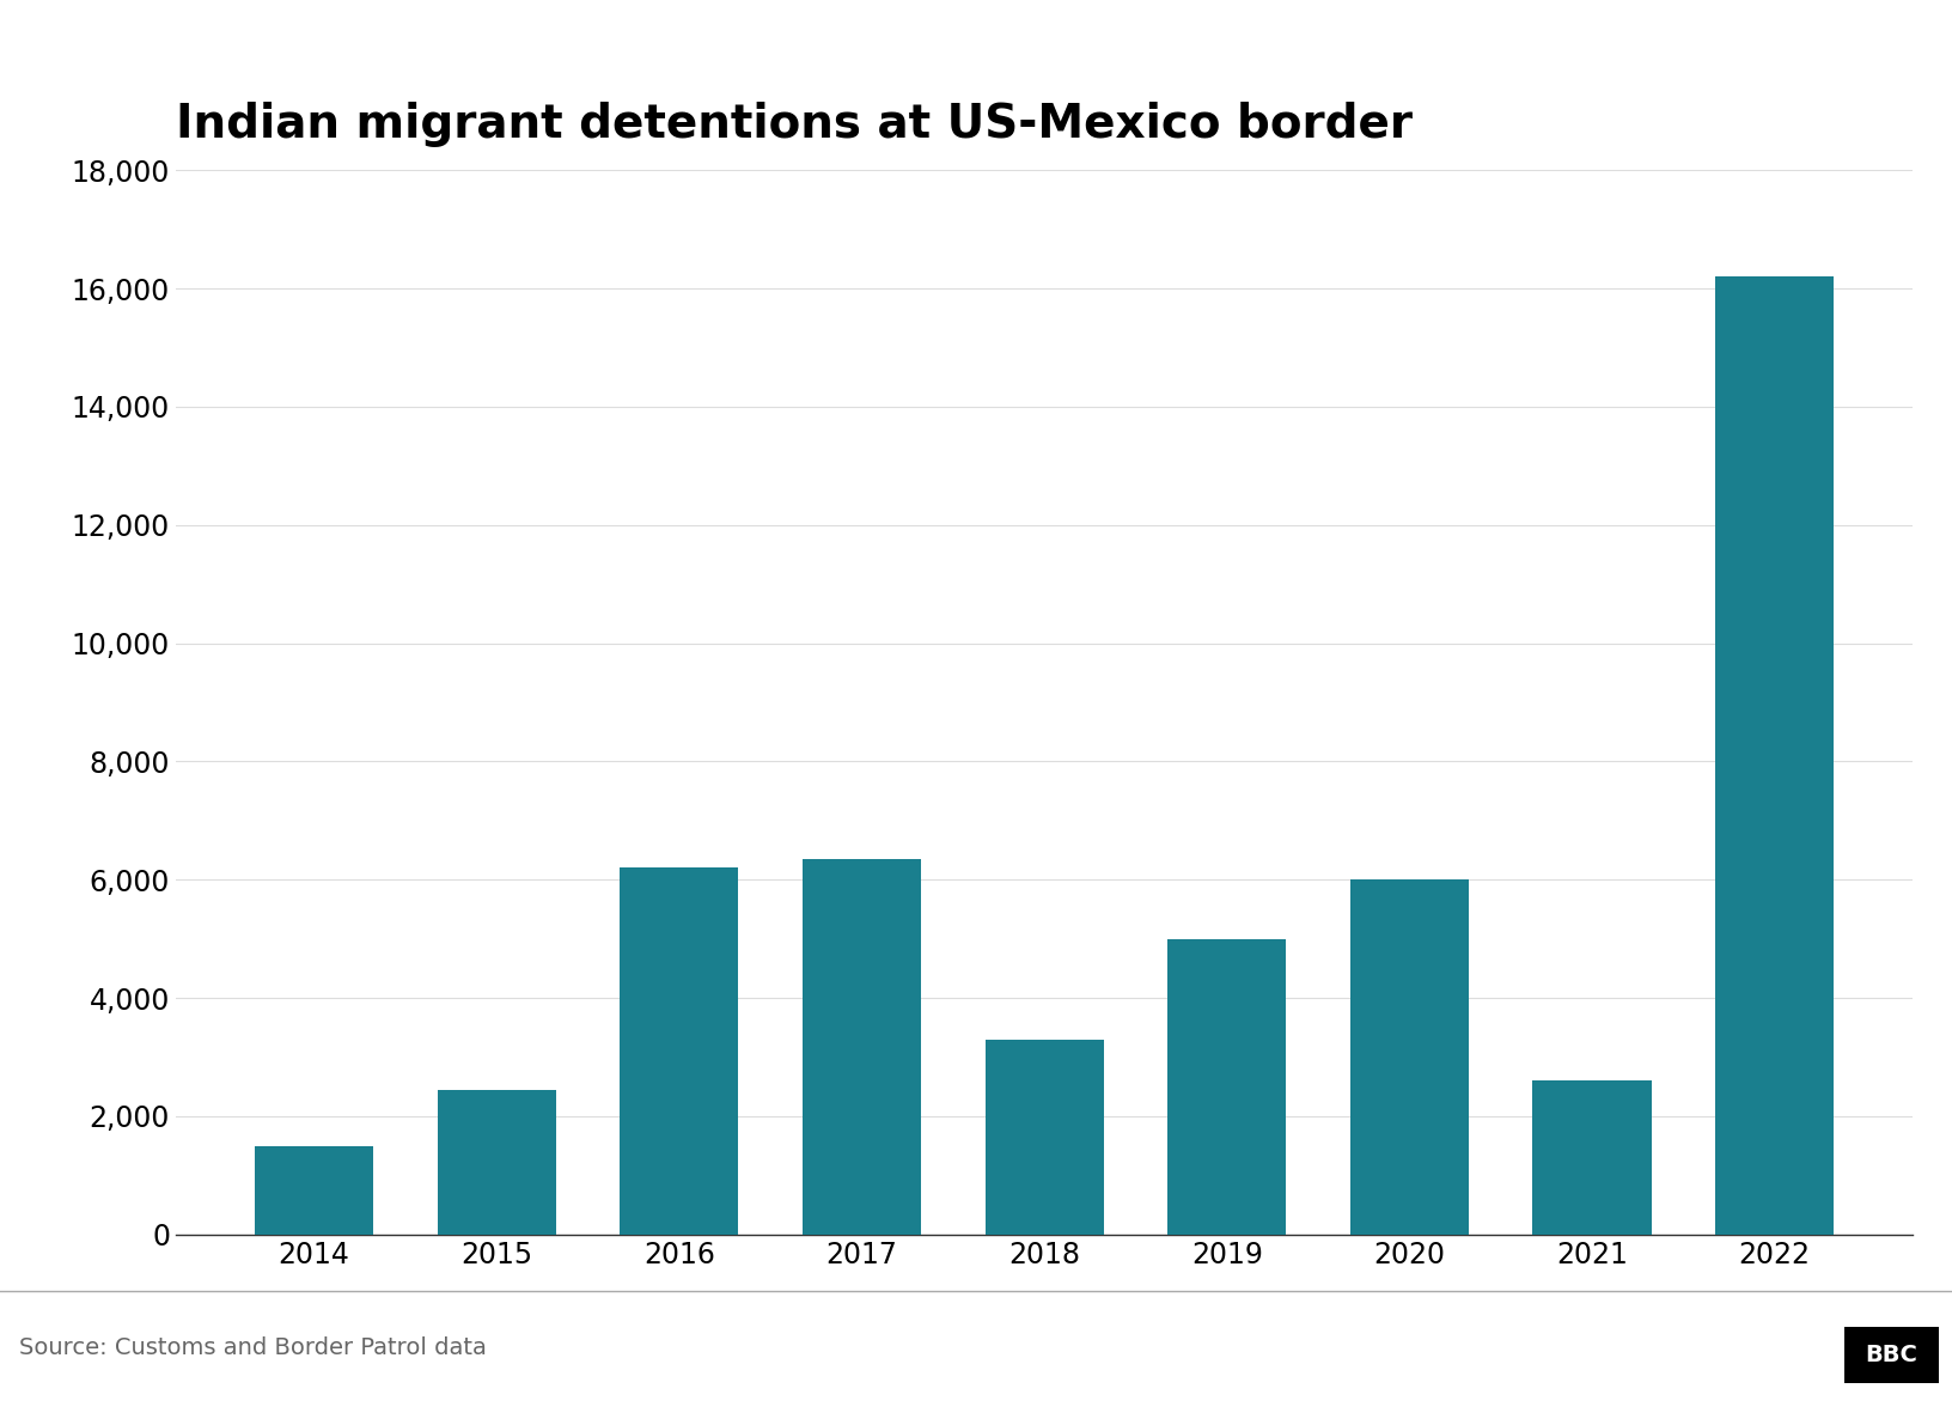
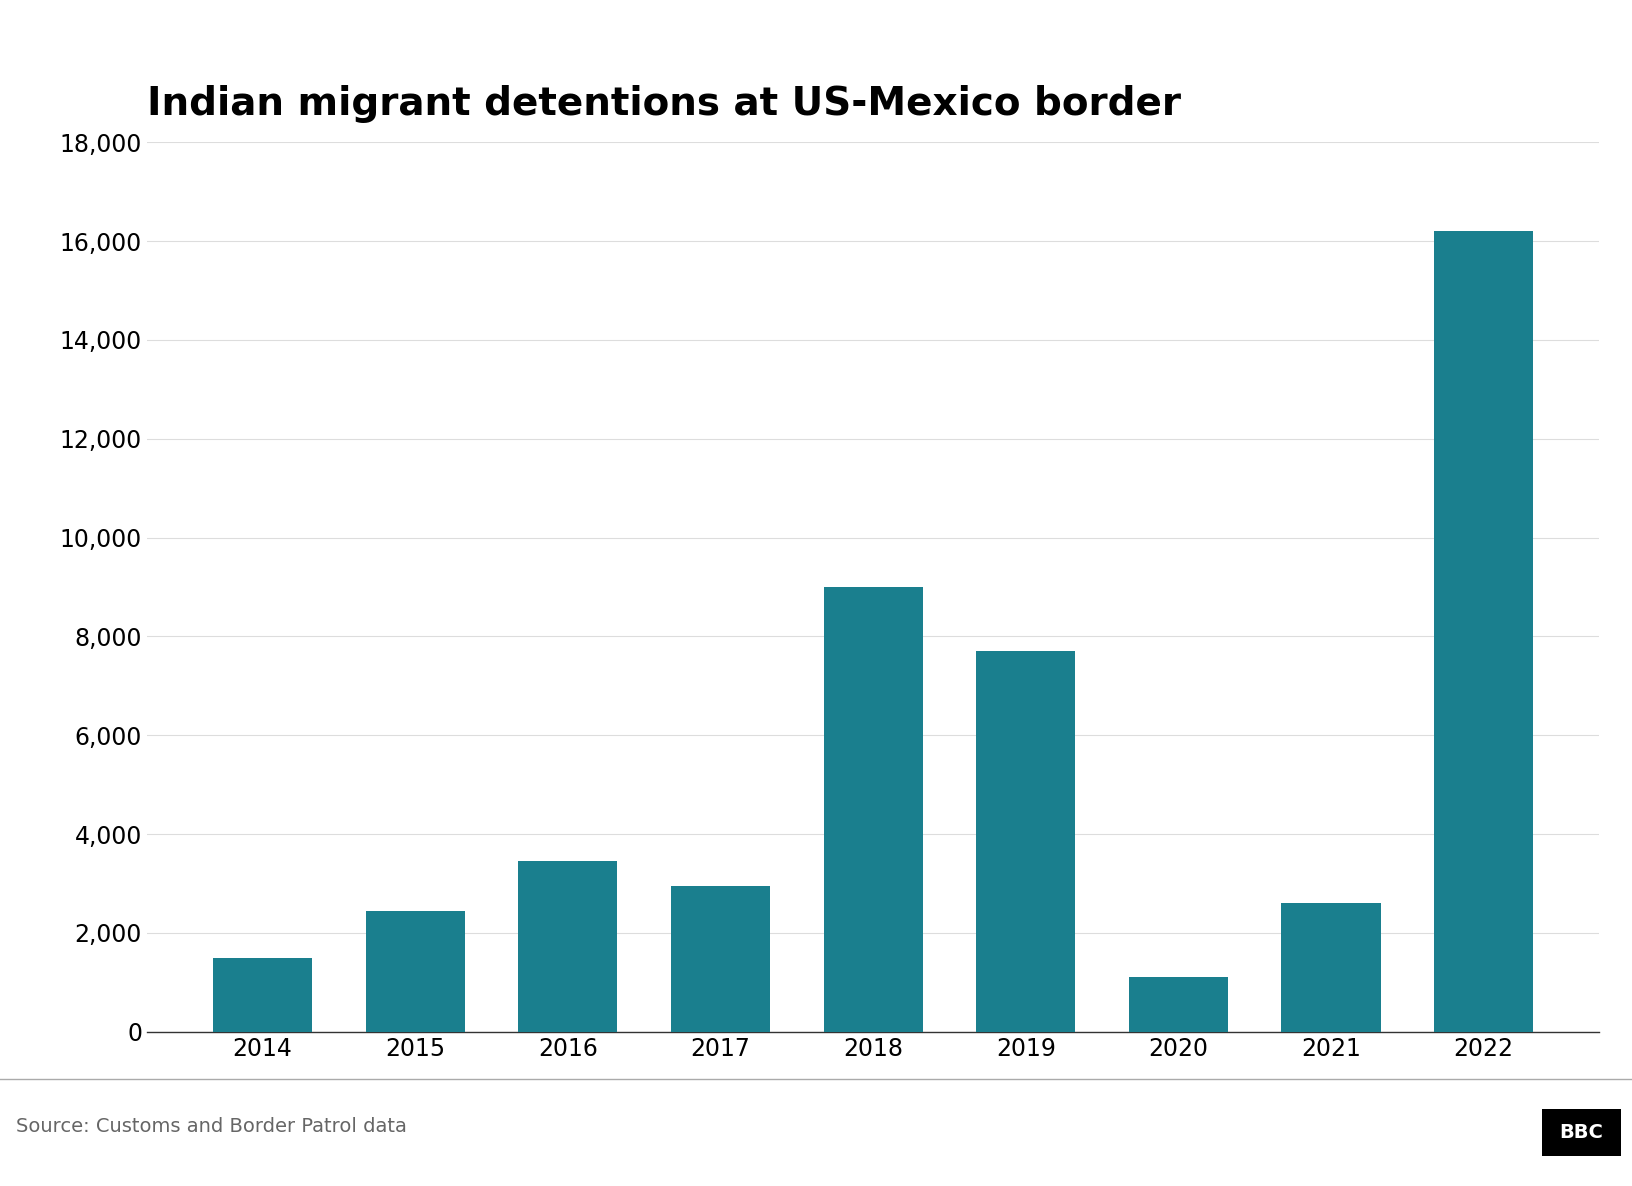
2016: 6,200 -> 3,450
2017: 6,350 -> 2,950
2018: 3,300 -> 9,000
2019: 5,000 -> 7,700
2020: 6,000 -> 1,100
